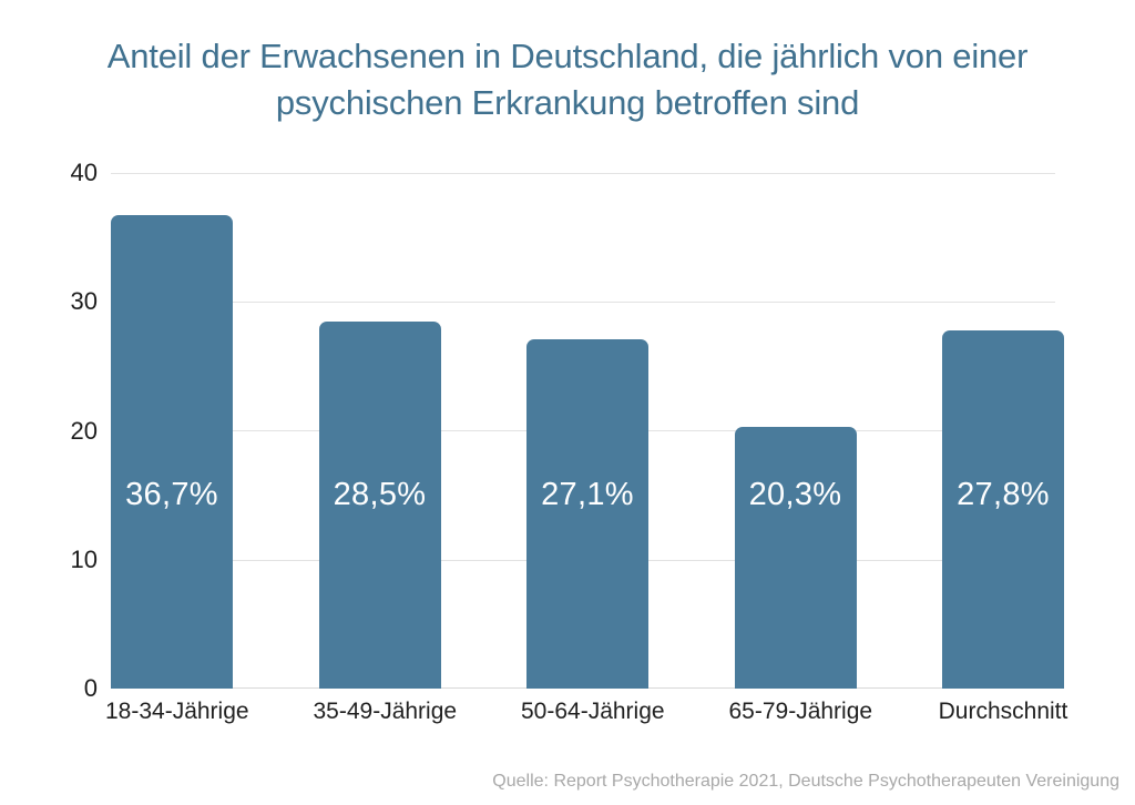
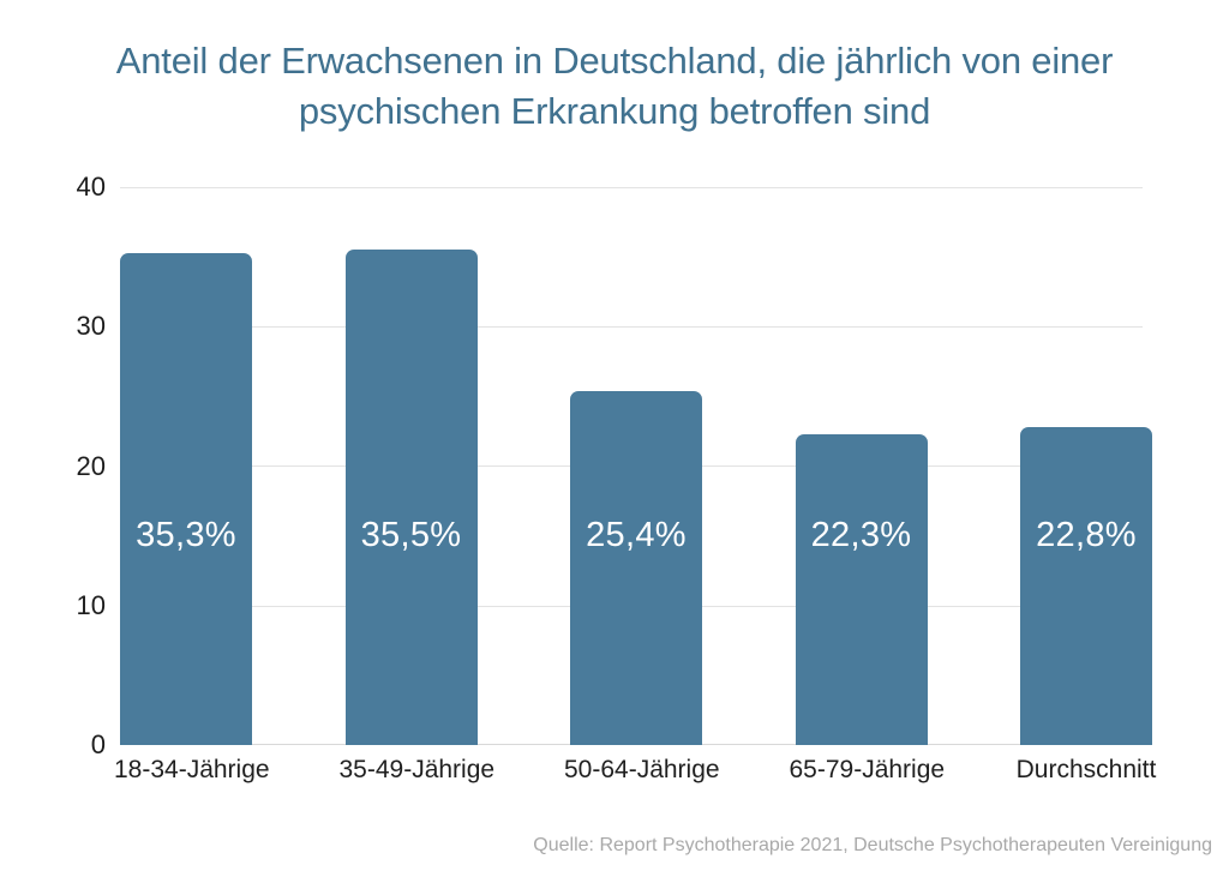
18-34-Jährige: 36,7% -> 35,3%
35-49-Jährige: 28,5% -> 35,5%
50-64-Jährige: 27,1% -> 25,4%
65-79-Jährige: 20,3% -> 22,3%
Durchschnitt: 27,8% -> 22,8%
